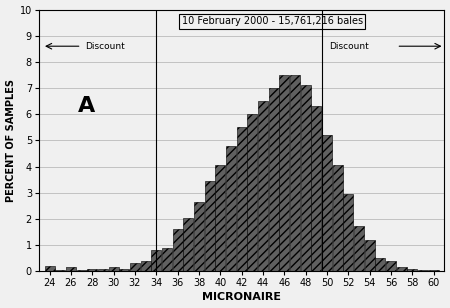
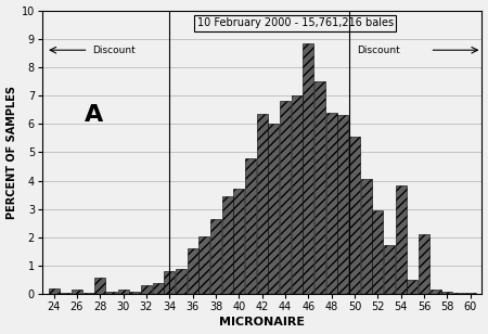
28: 0.10 -> 0.60
40: 4.05 -> 3.70
42: 5.50 -> 6.35
44: 6.50 -> 6.80
46: 7.50 -> 8.85
48: 7.10 -> 6.40
50: 5.20 -> 5.55
54: 1.20 -> 3.85
56: 0.40 -> 2.10
